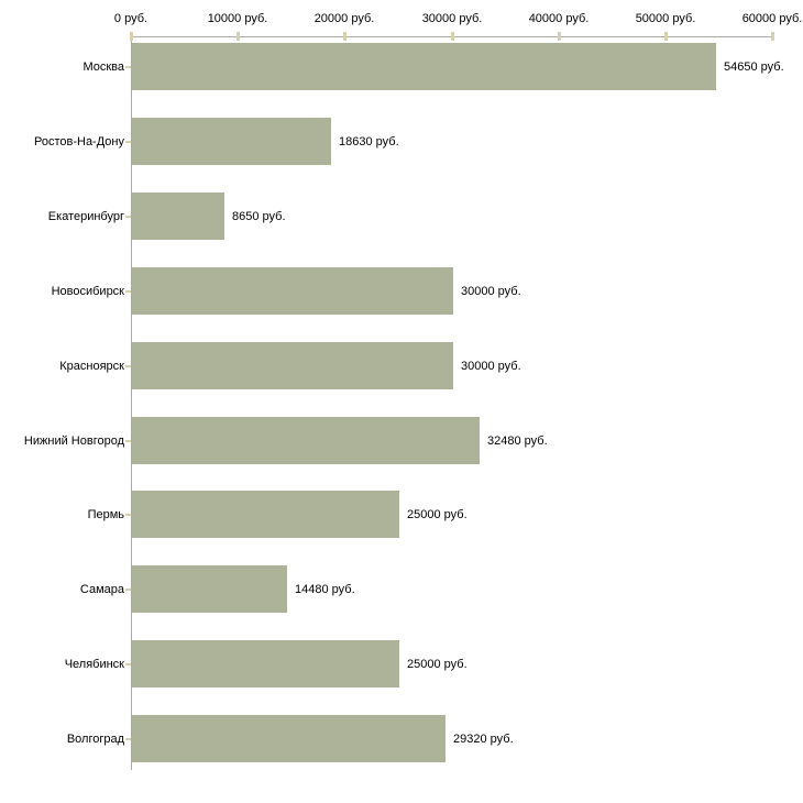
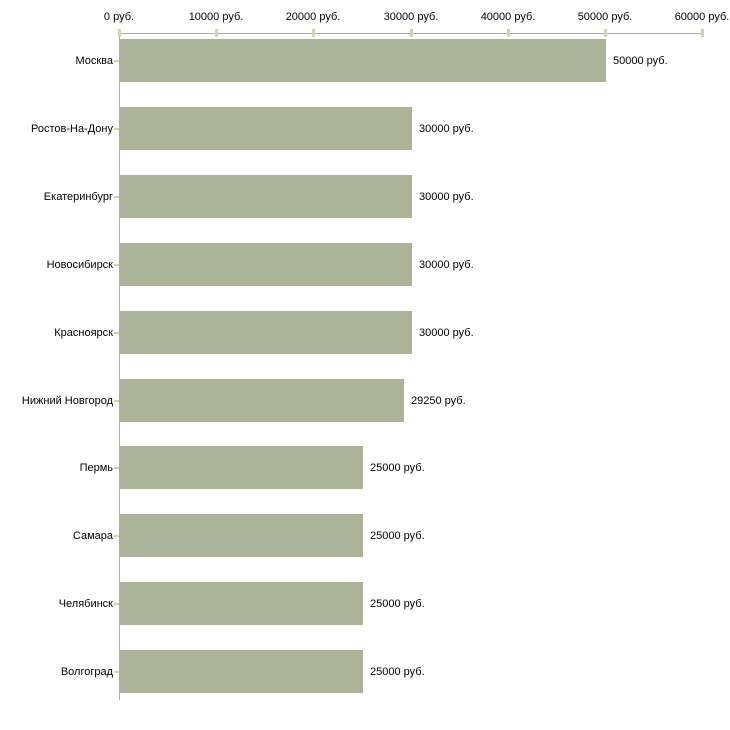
Москва: 54650 -> 50000
Ростов-На-Дону: 18630 -> 30000
Екатеринбург: 8650 -> 30000
Нижний Новгород: 32480 -> 29250
Самара: 14480 -> 25000
Волгоград: 29320 -> 25000
